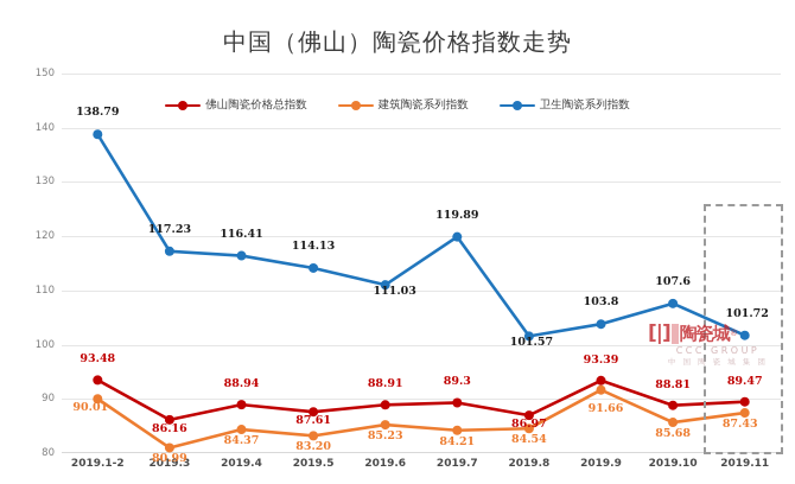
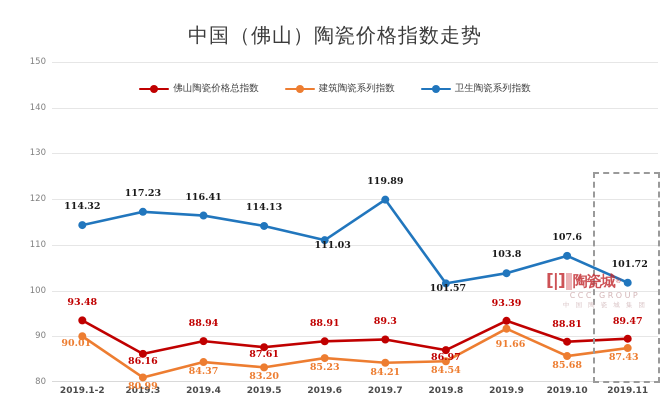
卫生陶瓷系列指数/2019.1-2: 138.79 -> 114.32
